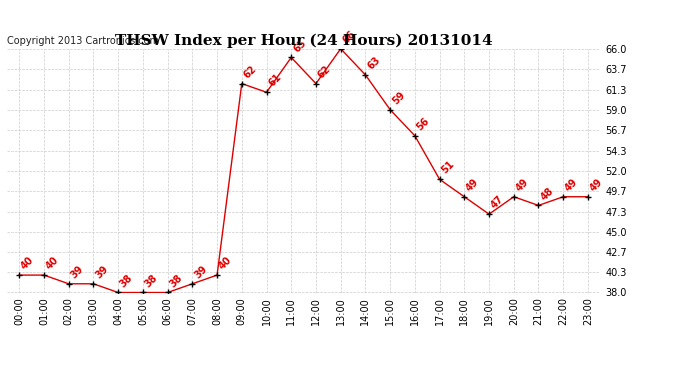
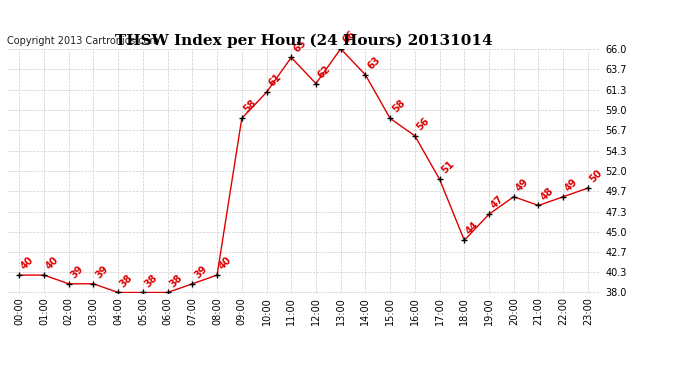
09:00: 62 -> 58
15:00: 59 -> 58
18:00: 49 -> 44
23:00: 49 -> 50
